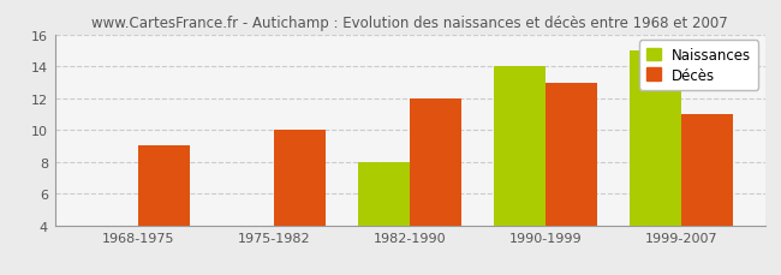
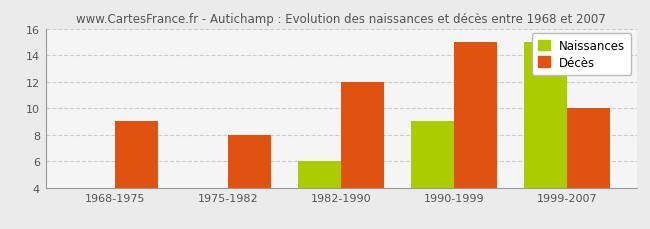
Décès/1975-1982: 10 -> 8
Naissances/1982-1990: 8 -> 6
Naissances/1990-1999: 14 -> 9
Décès/1990-1999: 13 -> 15
Décès/1999-2007: 11 -> 10
